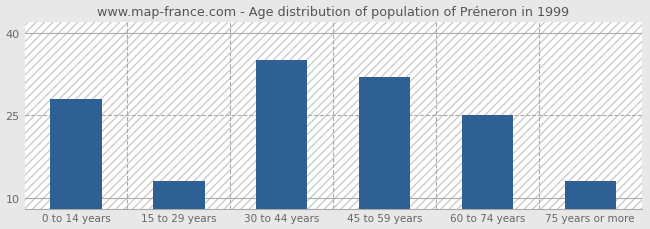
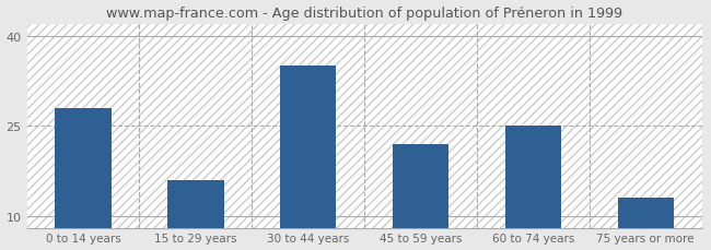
15 to 29 years: 13 -> 16
45 to 59 years: 32 -> 22
